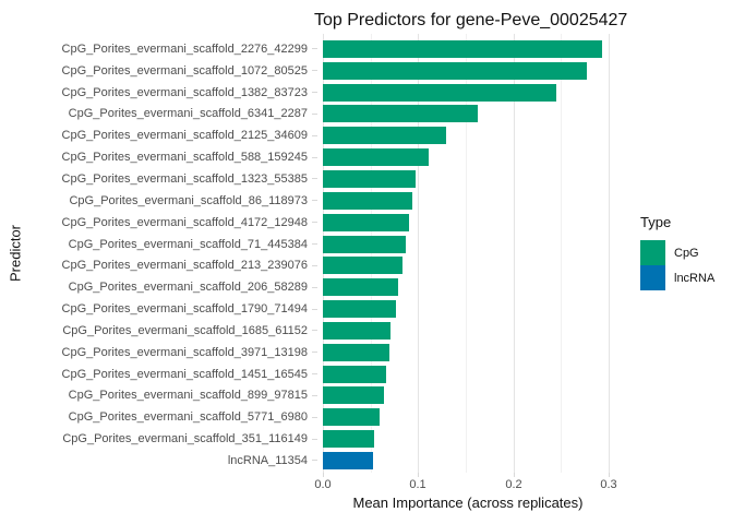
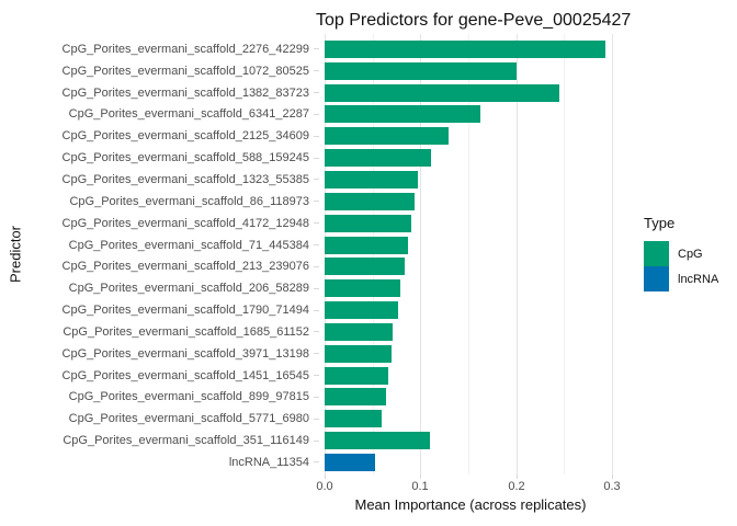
CpG_Porites_evermani_scaffold_1072_80525: 0.28 -> 0.20
CpG_Porites_evermani_scaffold_351_116149: 0.05 -> 0.11
